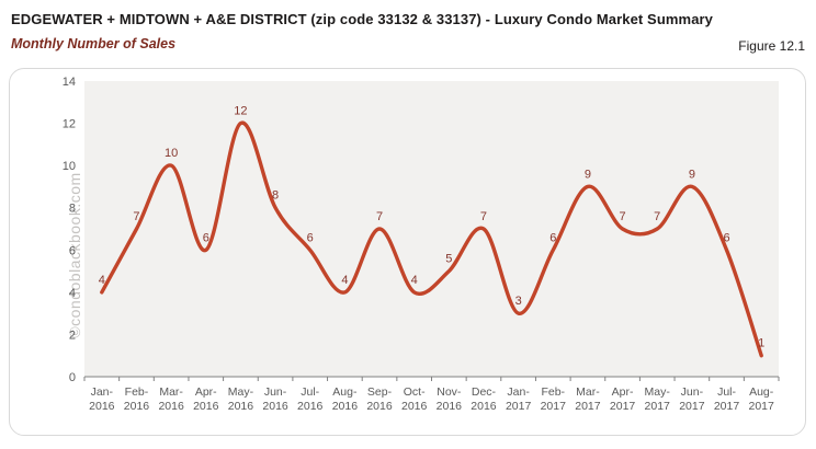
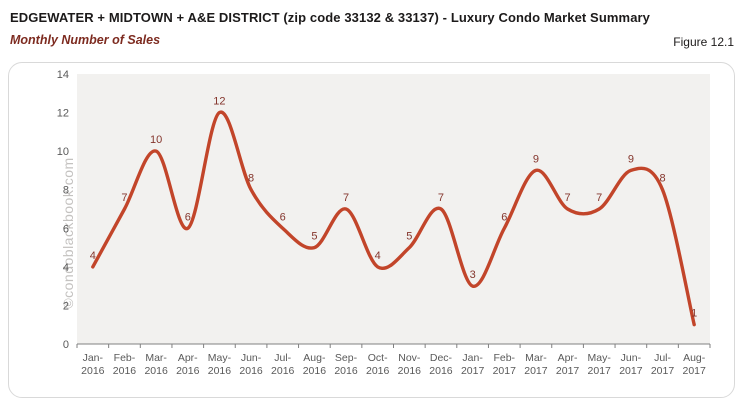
Aug-2016: 4 -> 5
Jul-2017: 6 -> 8
